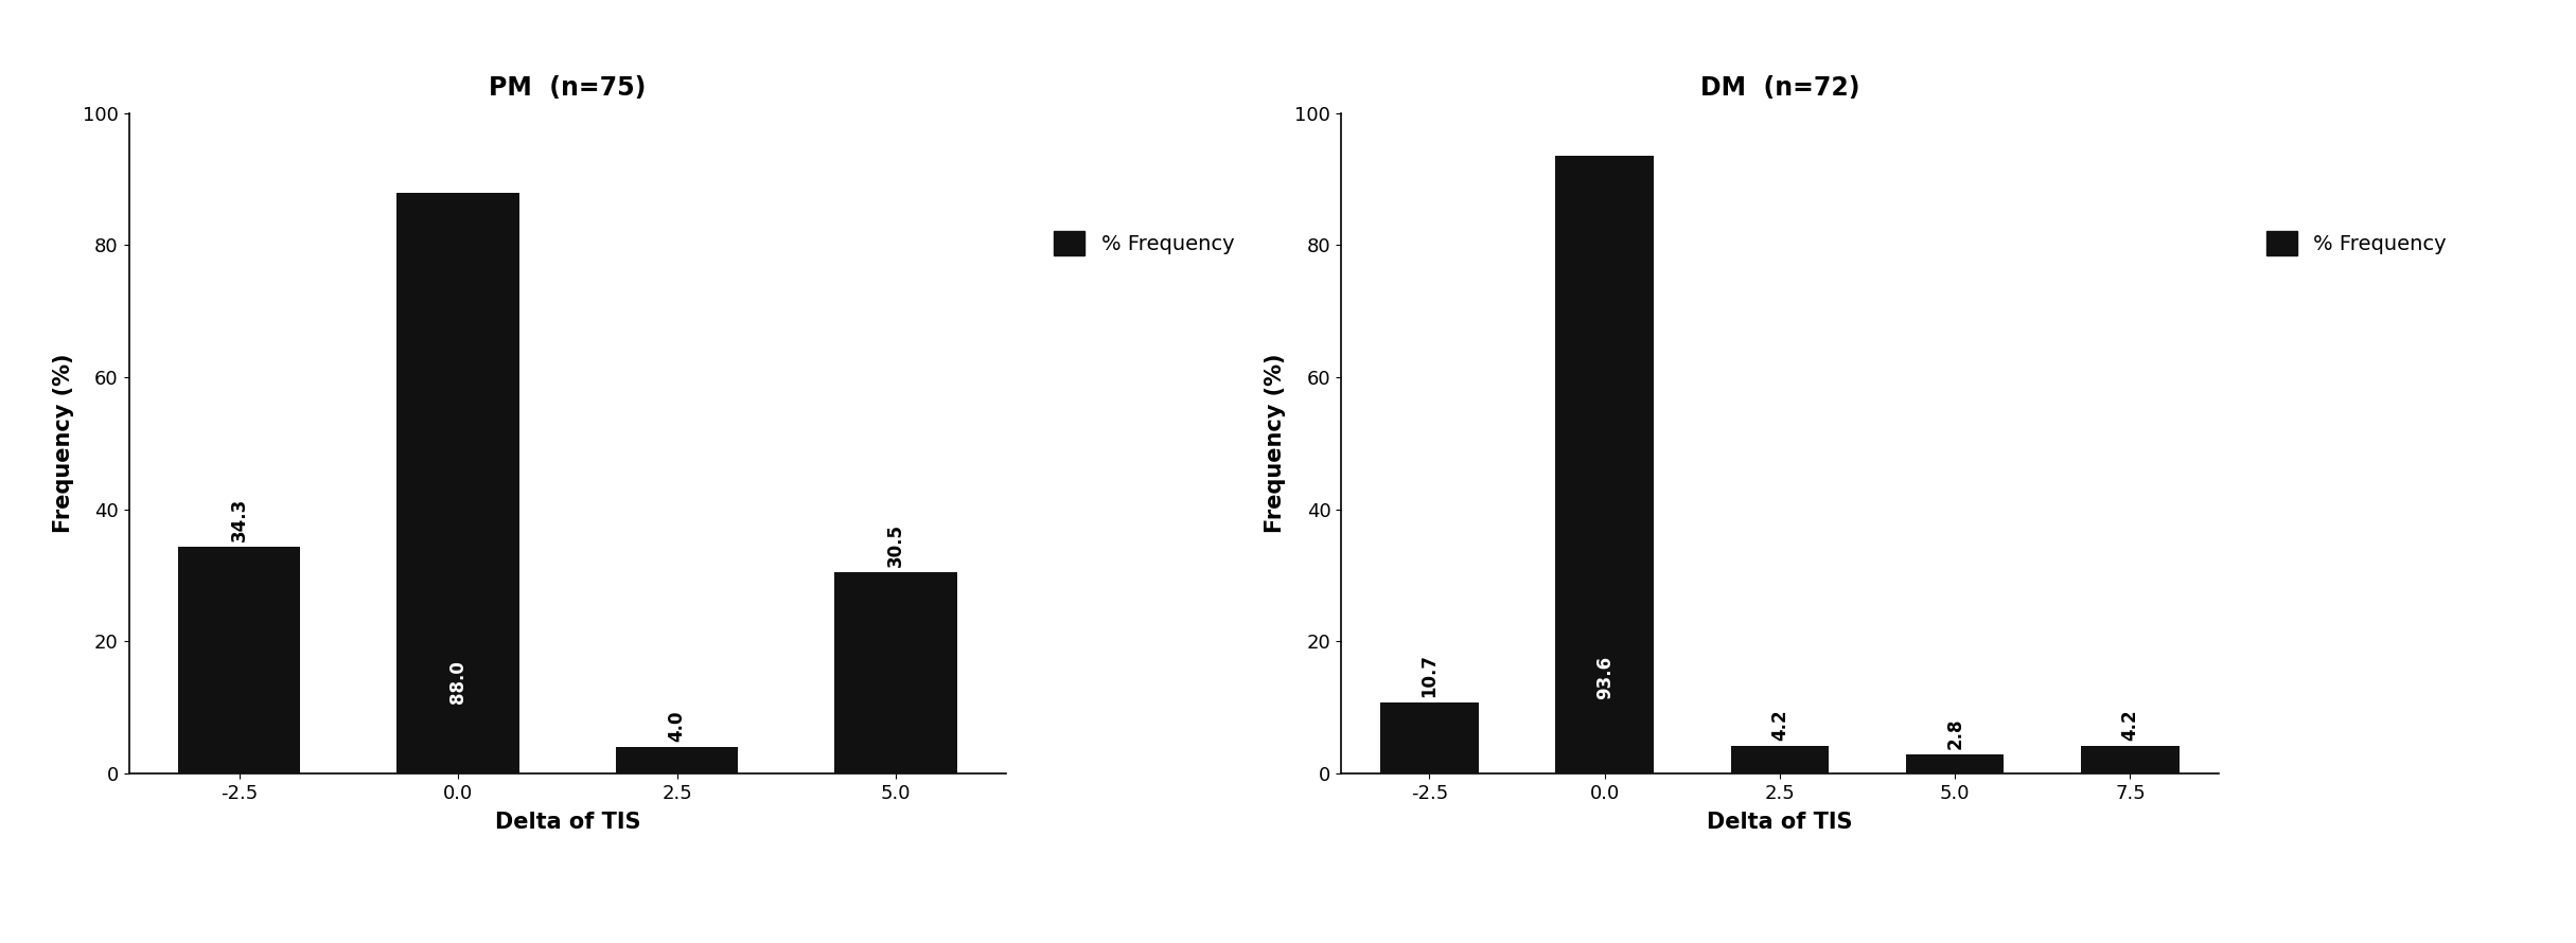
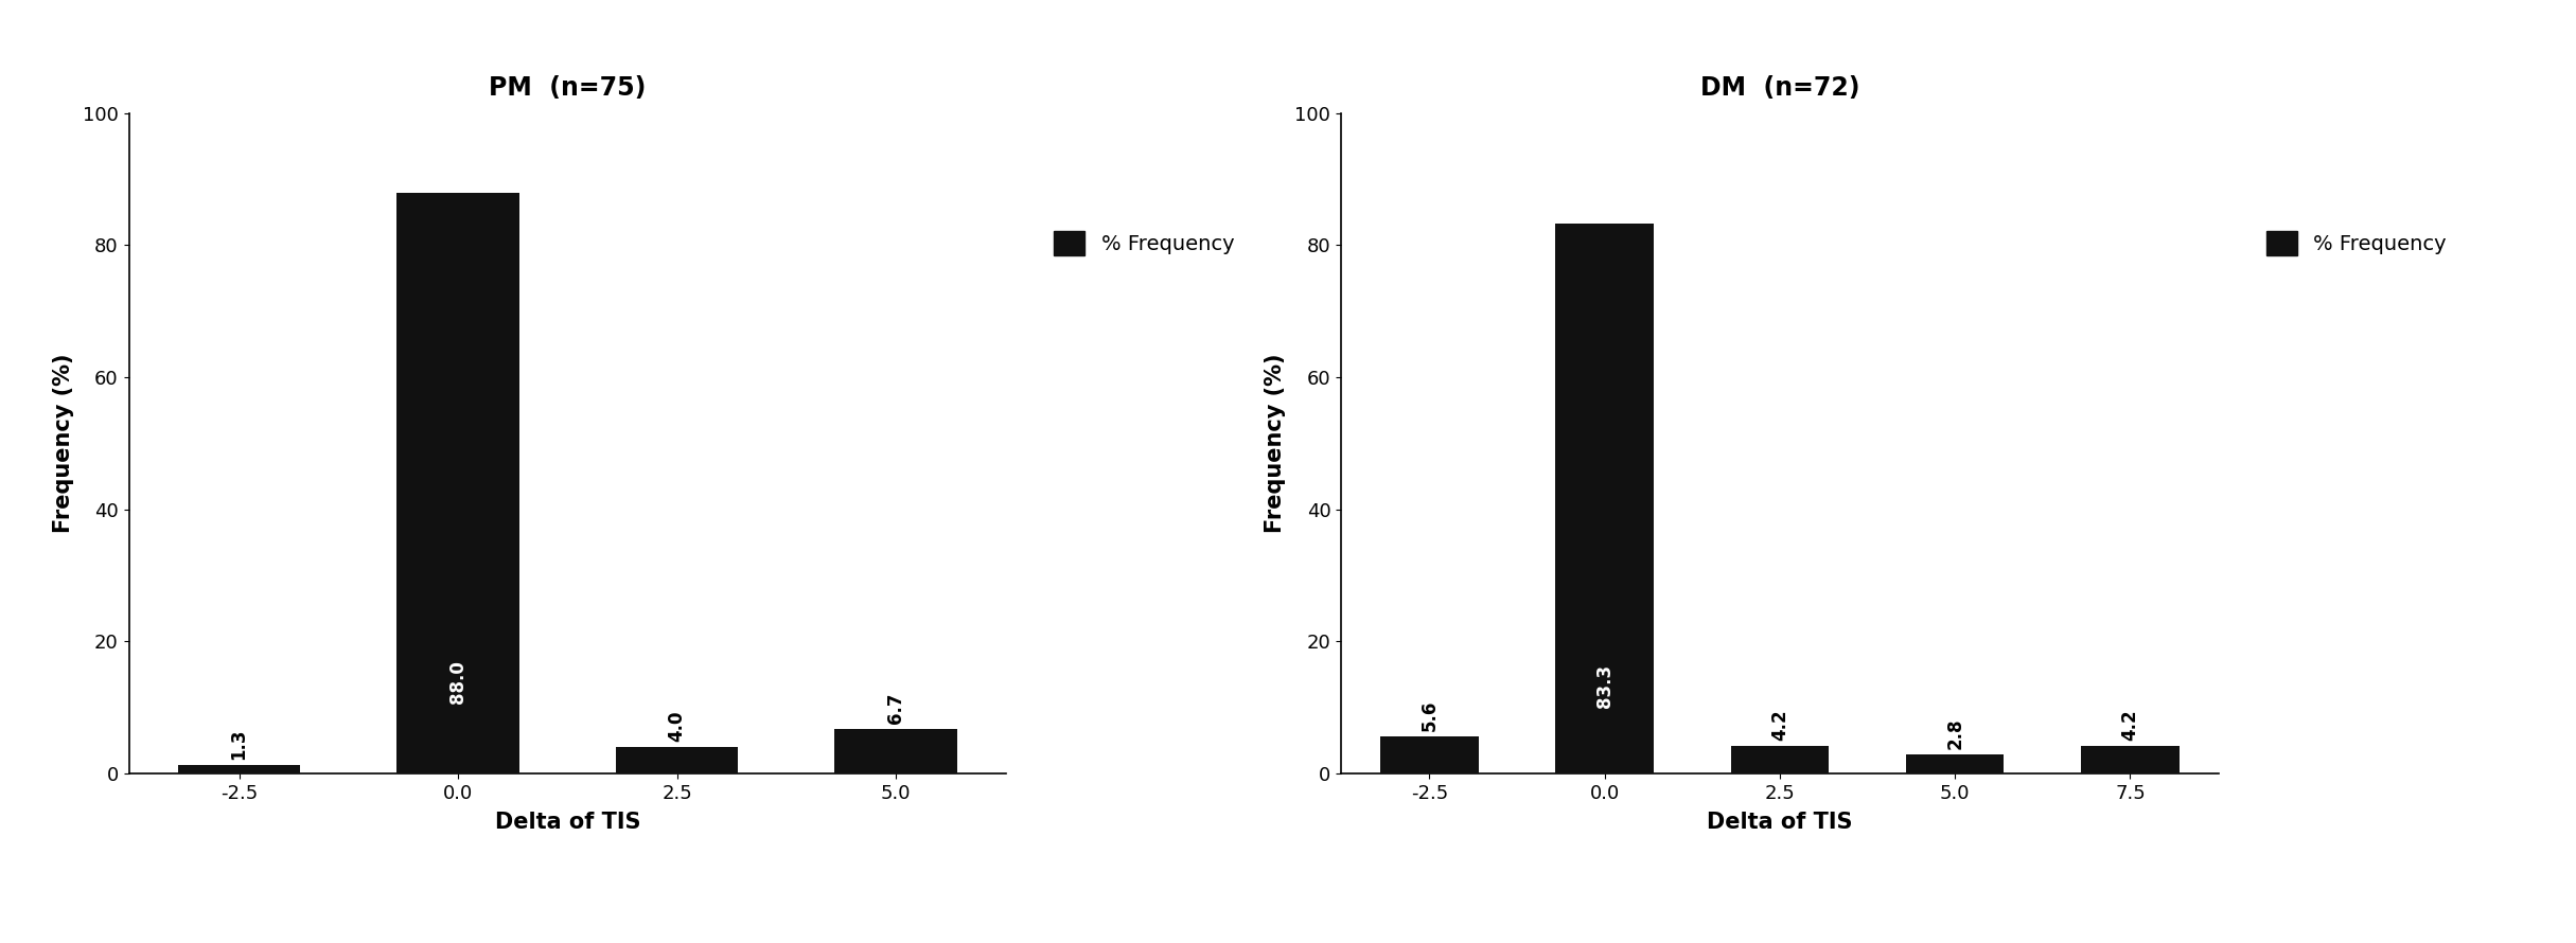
PM (n=75)/-2.5: 34.3 -> 1.3
PM (n=75)/5.0: 30.5 -> 6.7
DM (n=72)/-2.5: 10.7 -> 5.6
DM (n=72)/0.0: 93.6 -> 83.3
